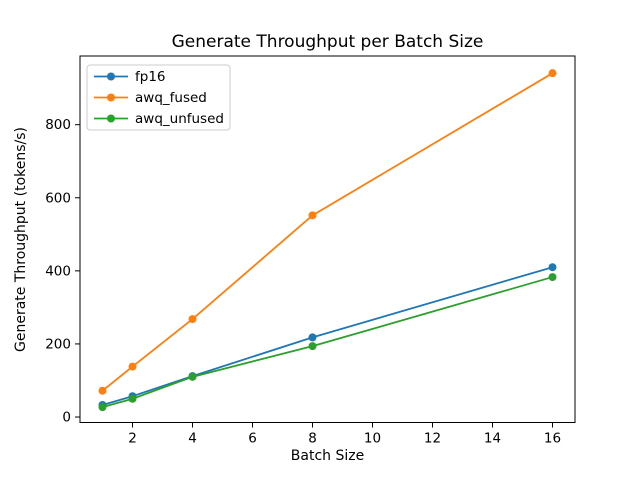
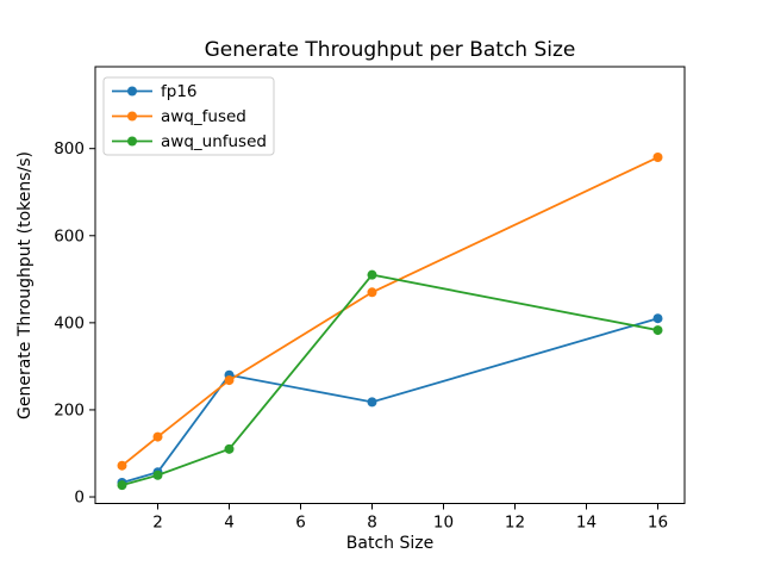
fp16/4: 110 -> 280
awq_fused/8: 550 -> 470
awq_unfused/8: 190 -> 510
awq_fused/16: 940 -> 780
